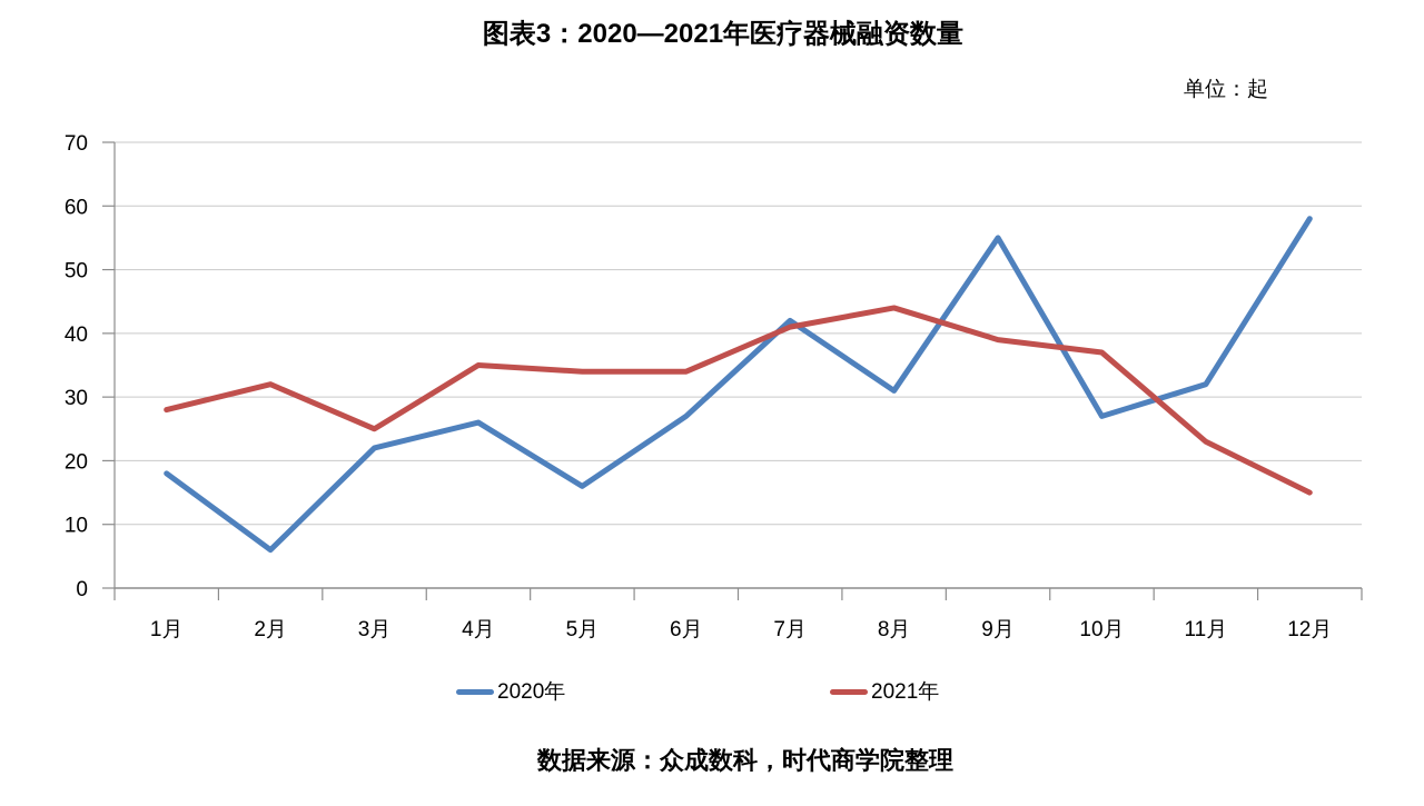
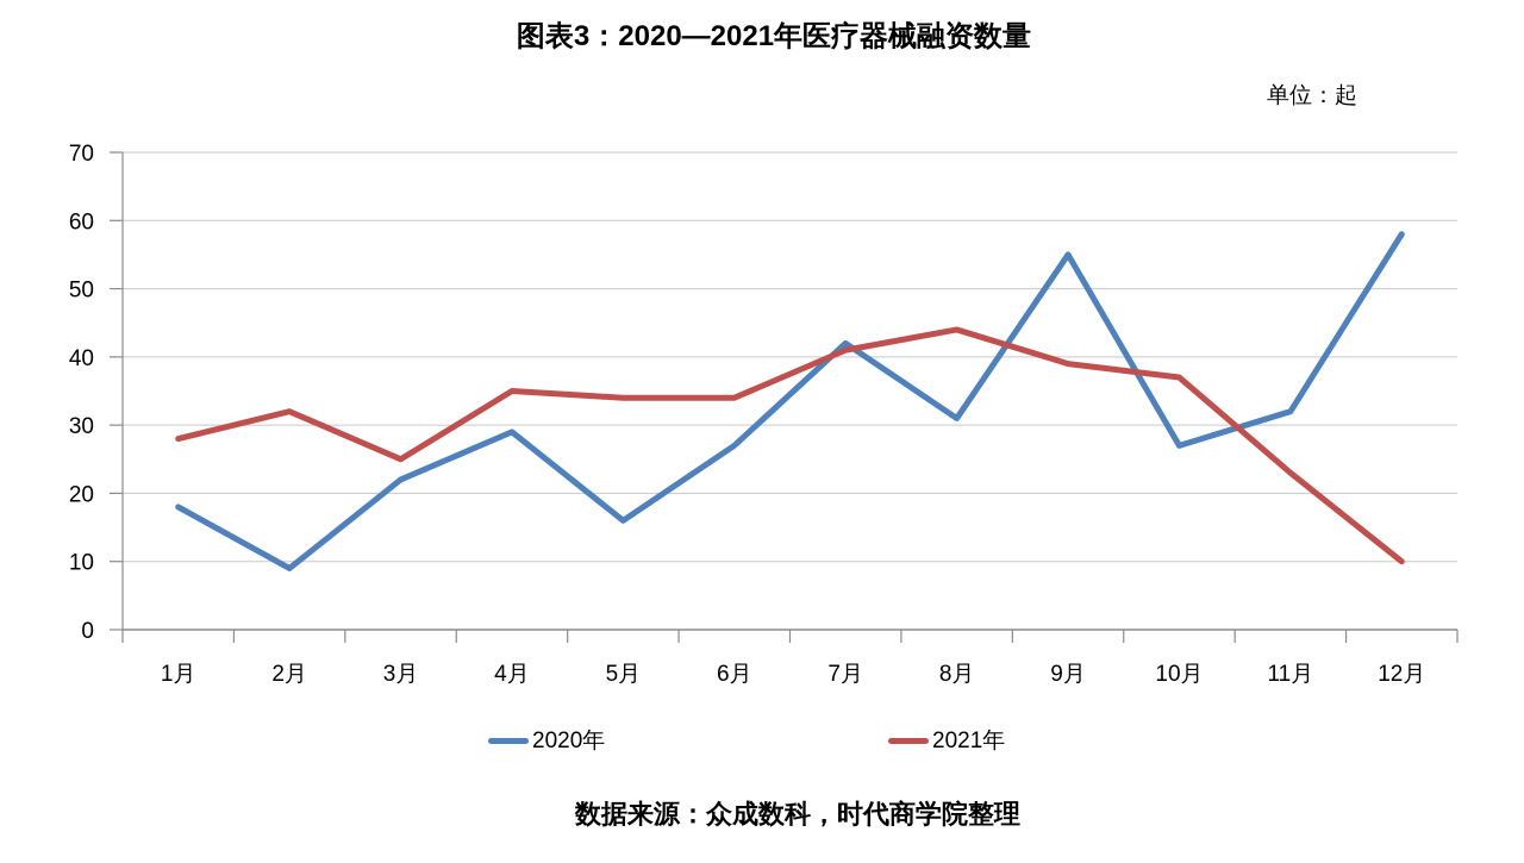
2020年/2月: 6 -> 9
2020年/4月: 26 -> 29
2021年/12月: 15 -> 10
